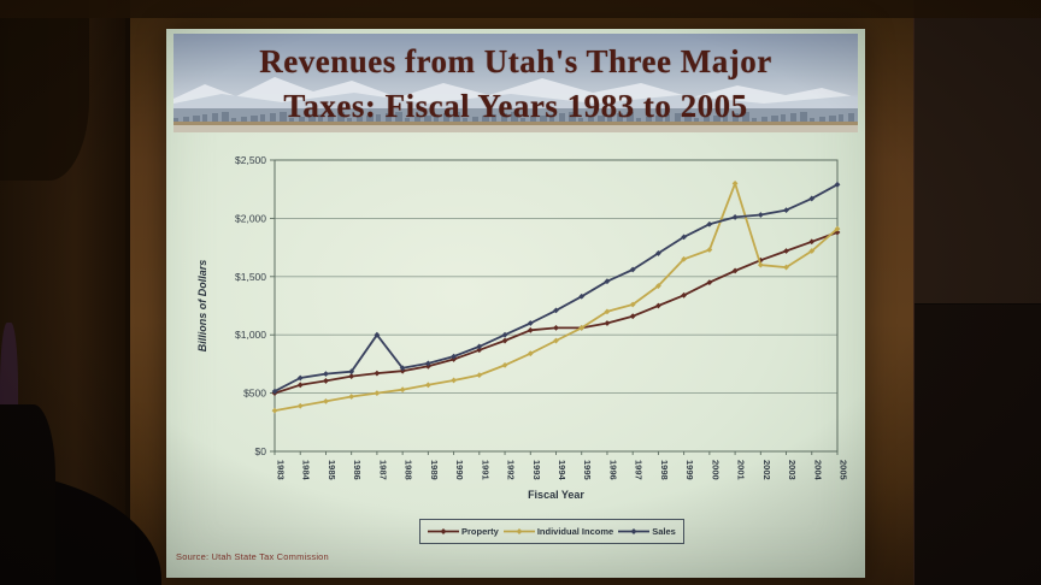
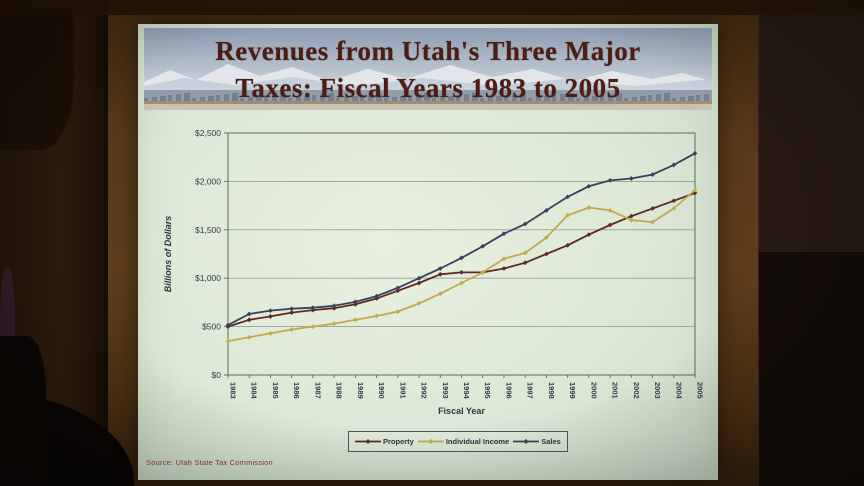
Sales/1987: $1000 -> $700
Individual Income/2001: $2300 -> $1700
